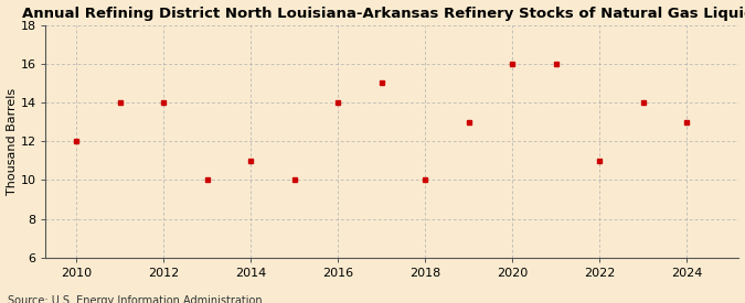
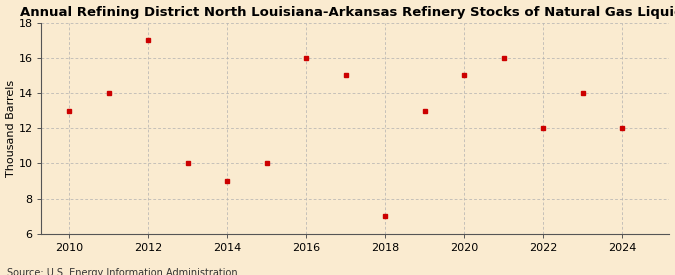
2010: 12 -> 13
2012: 14 -> 17
2014: 11 -> 9
2016: 14 -> 16
2018: 10 -> 7
2020: 16 -> 15
2022: 11 -> 12
2024: 13 -> 12
